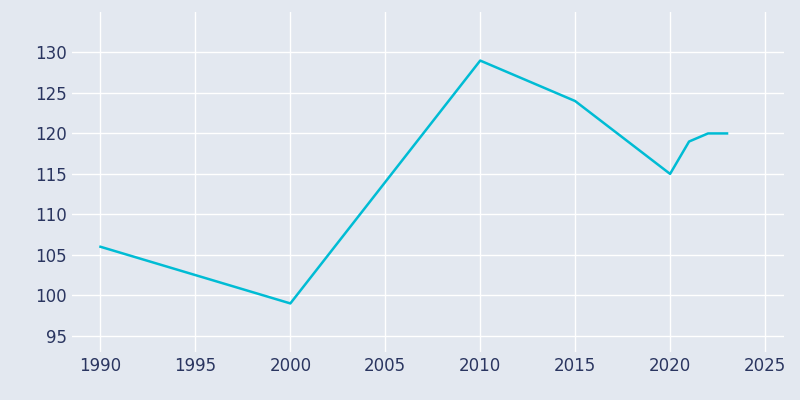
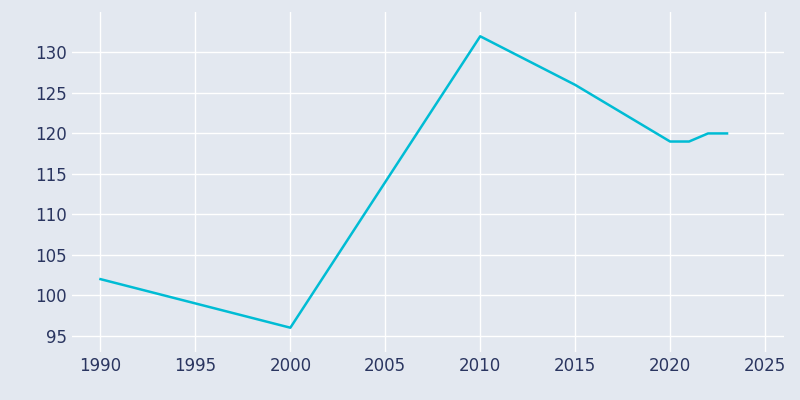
1990: 106 -> 102
2000: 99 -> 96
2010: 129 -> 132
2015: 124 -> 126
2020: 115 -> 119
